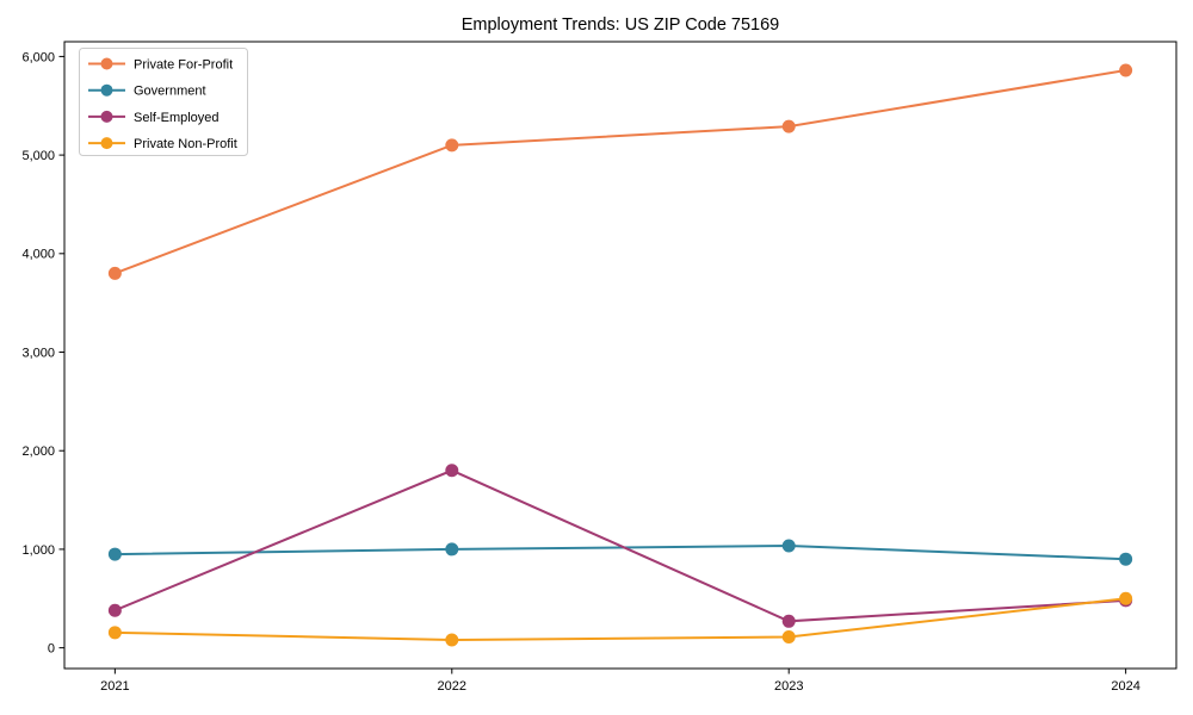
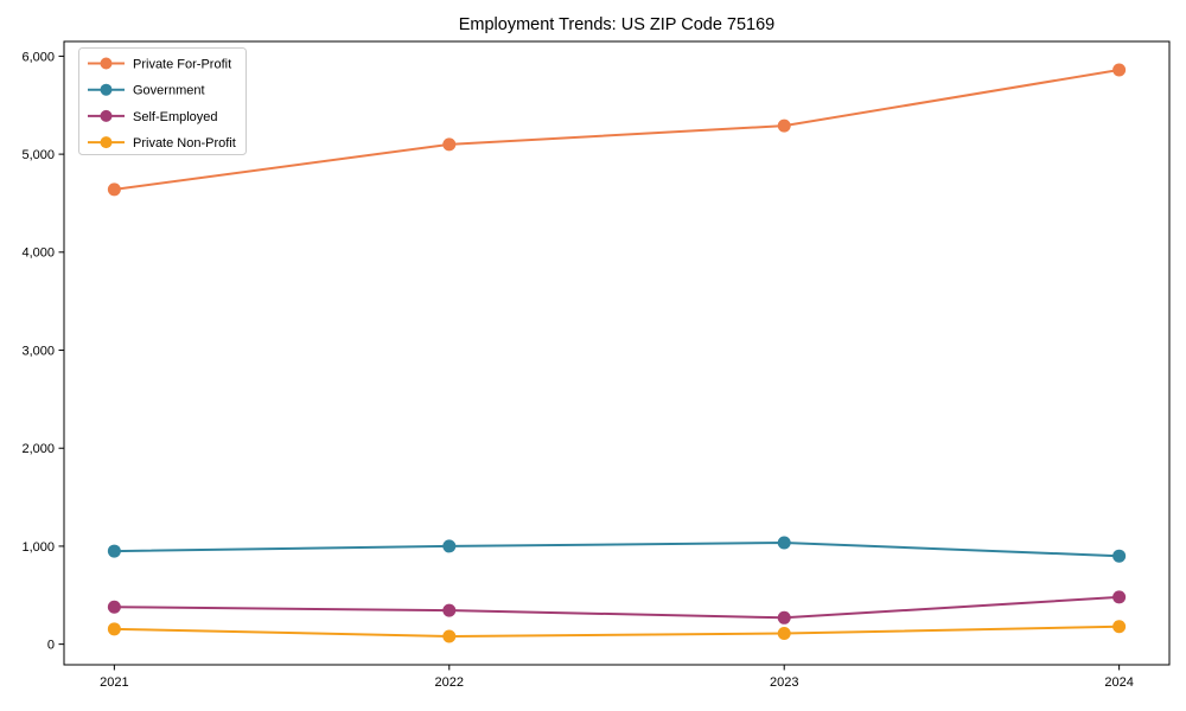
Private For-Profit/2021: 3800 -> 4600
Self-Employed/2022: 1800 -> 300
Private Non-Profit/2024: 500 -> 200
